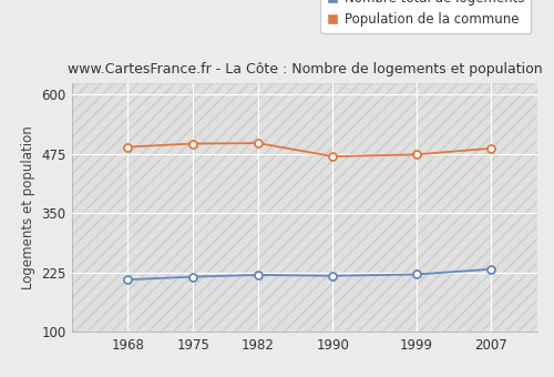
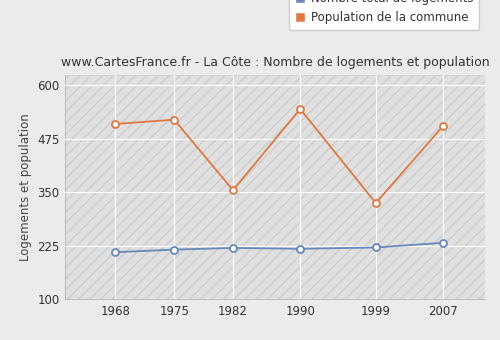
Population de la commune/1968: 490 -> 510
Population de la commune/1975: 497 -> 520
Population de la commune/1982: 498 -> 355
Population de la commune/1990: 470 -> 545
Population de la commune/1999: 474 -> 325
Population de la commune/2007: 487 -> 505
